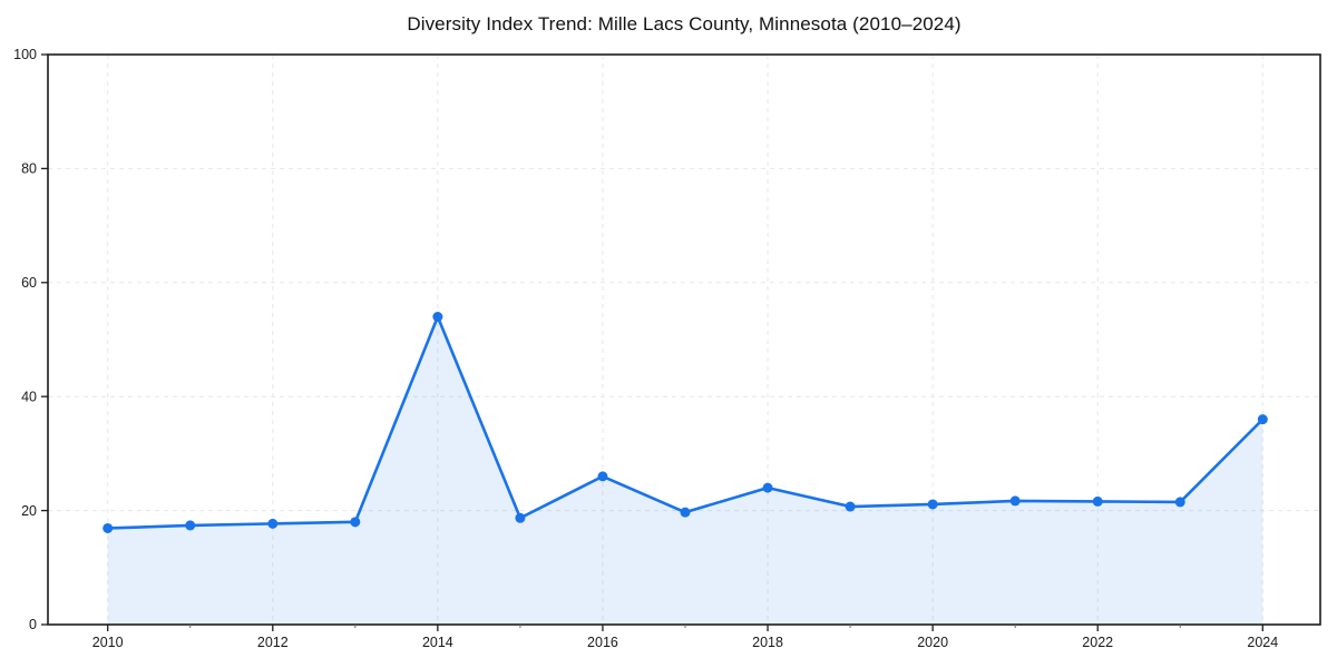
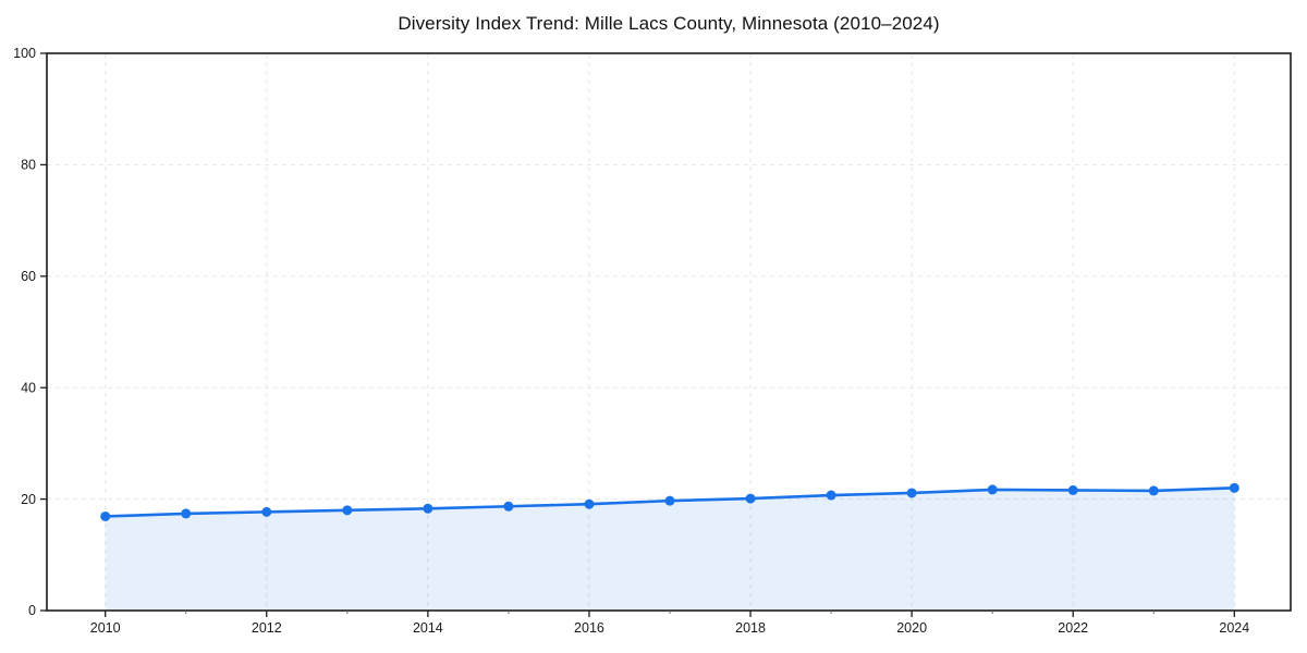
2014: 54 -> 18
2016: 26 -> 19
2018: 24 -> 20
2024: 36 -> 22
